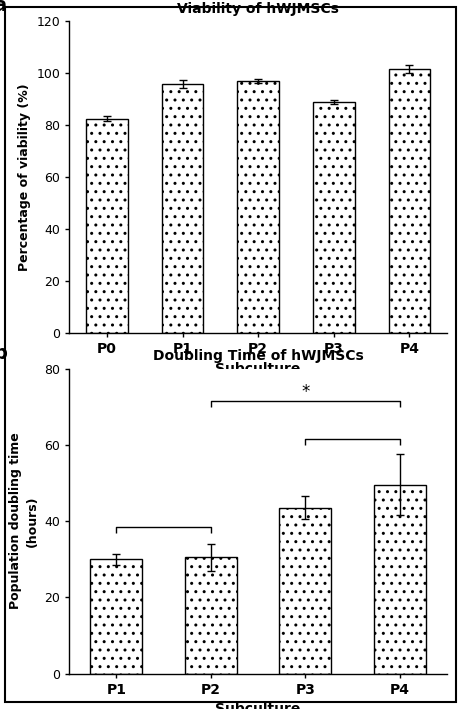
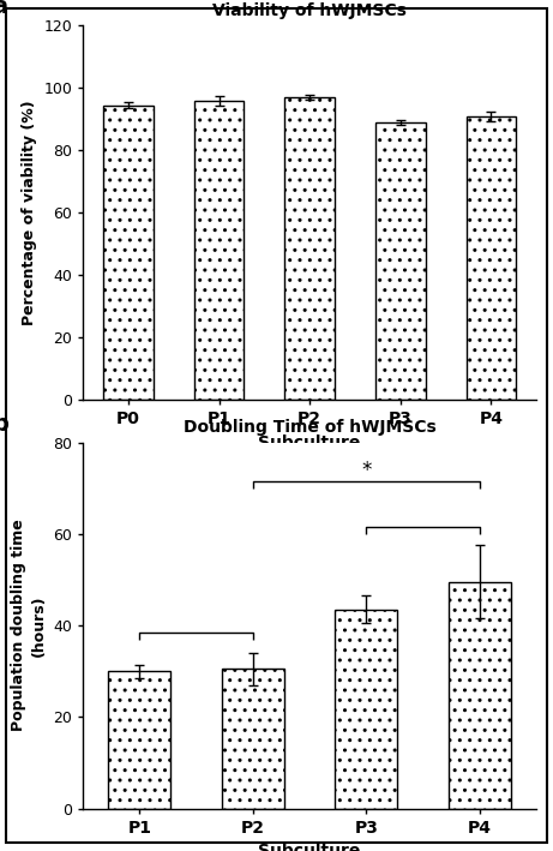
Viability of hWJMSCs/P0: 82.5 -> 94.5
Viability of hWJMSCs/P4: 101.5 -> 91.0
